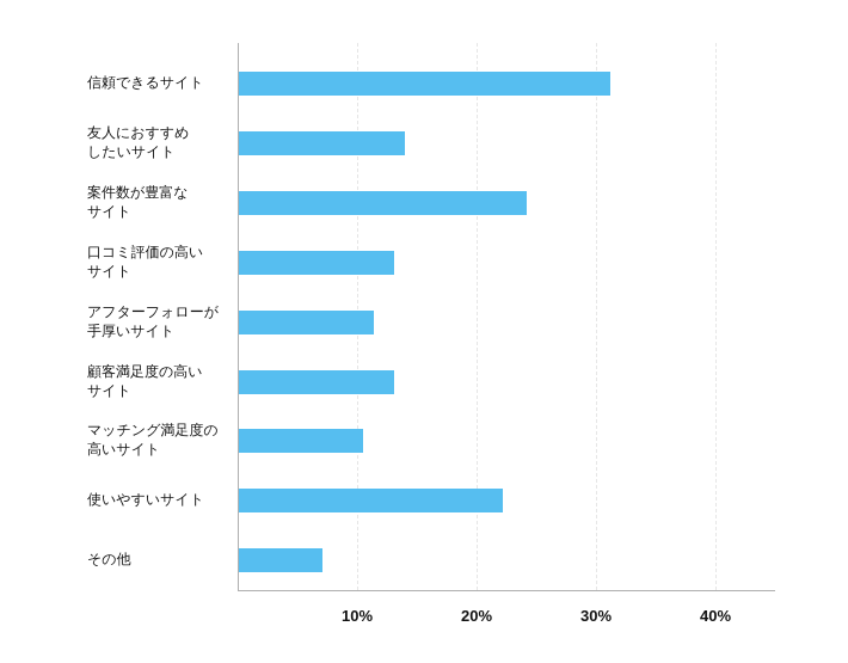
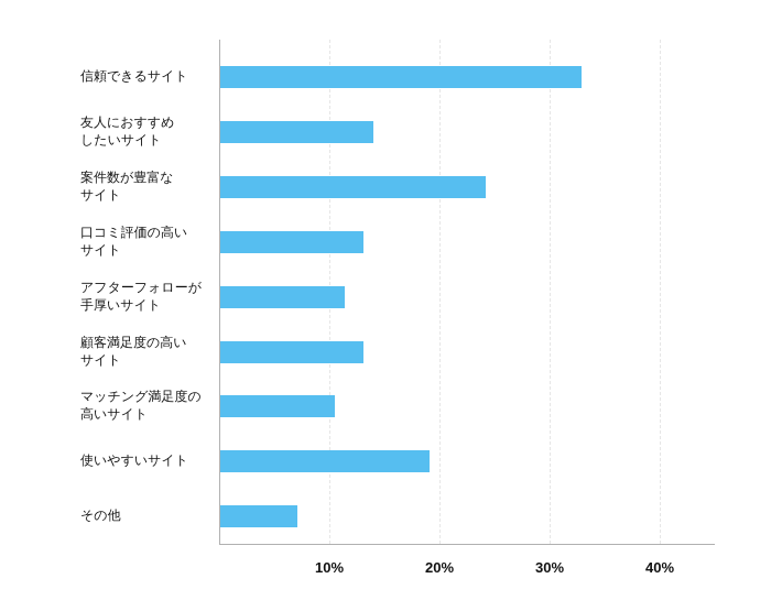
信頼できるサイト: 31.1% -> 32.8%
使いやすいサイト: 22.1% -> 19.0%
